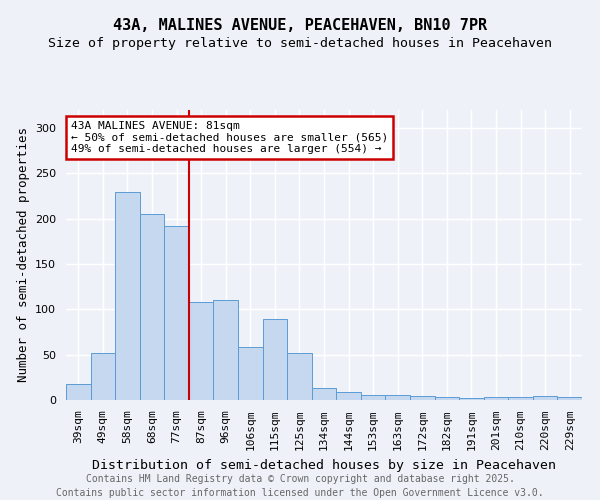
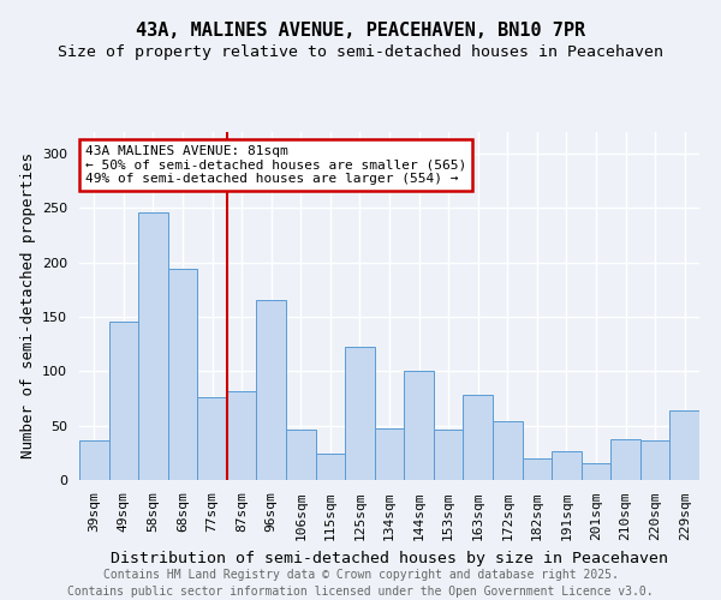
39sqm: 18 -> 36
49sqm: 52 -> 146
58sqm: 230 -> 246
68sqm: 205 -> 194
77sqm: 192 -> 76
87sqm: 108 -> 82
96sqm: 110 -> 166
106sqm: 59 -> 46
115sqm: 89 -> 24
125sqm: 52 -> 122
134sqm: 13 -> 48
144sqm: 9 -> 100
153sqm: 5 -> 46
163sqm: 5 -> 78
172sqm: 4 -> 54
182sqm: 3 -> 20
191sqm: 2 -> 26
201sqm: 3 -> 16
210sqm: 3 -> 38
220sqm: 4 -> 36
229sqm: 3 -> 64
